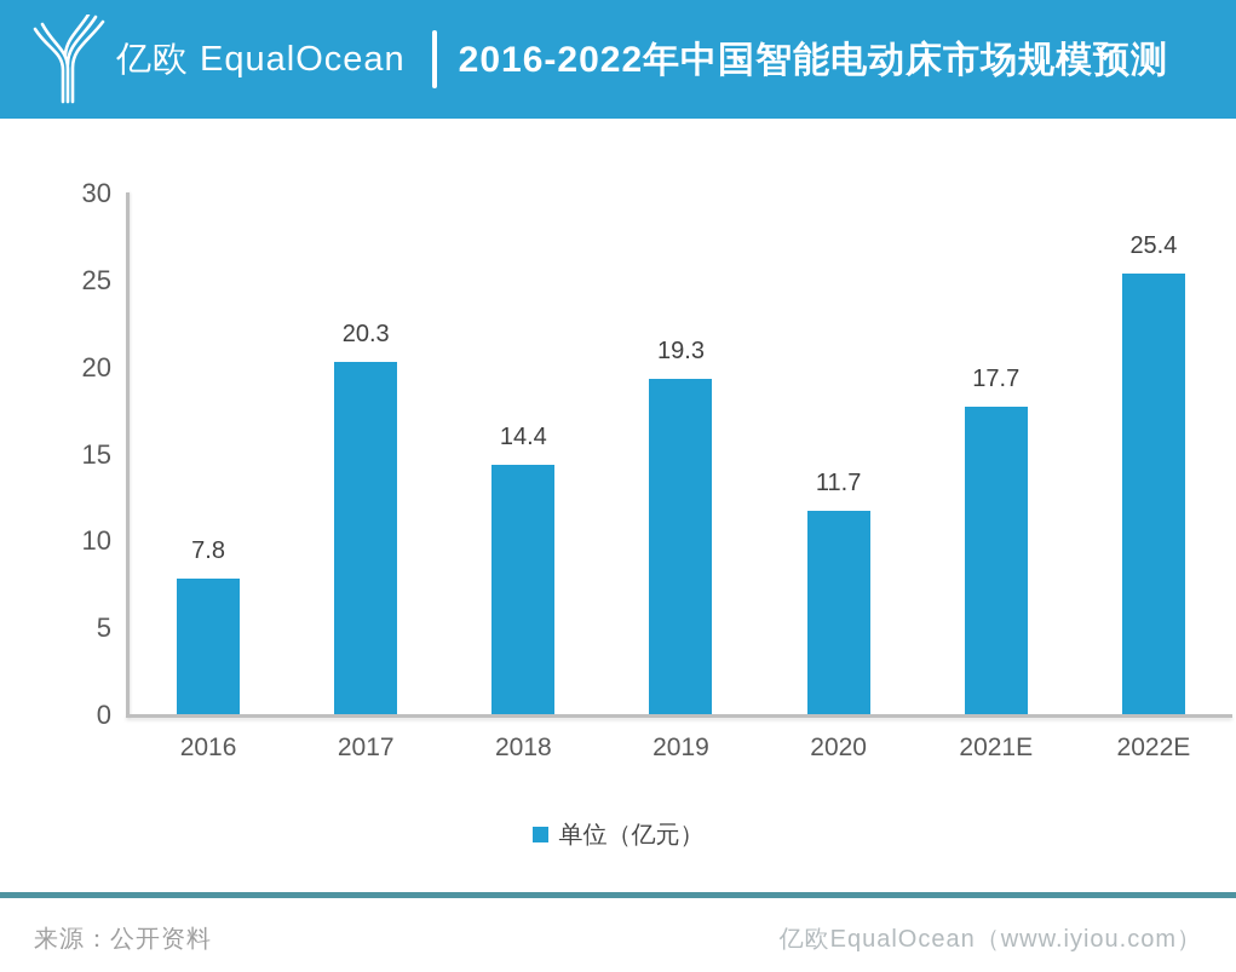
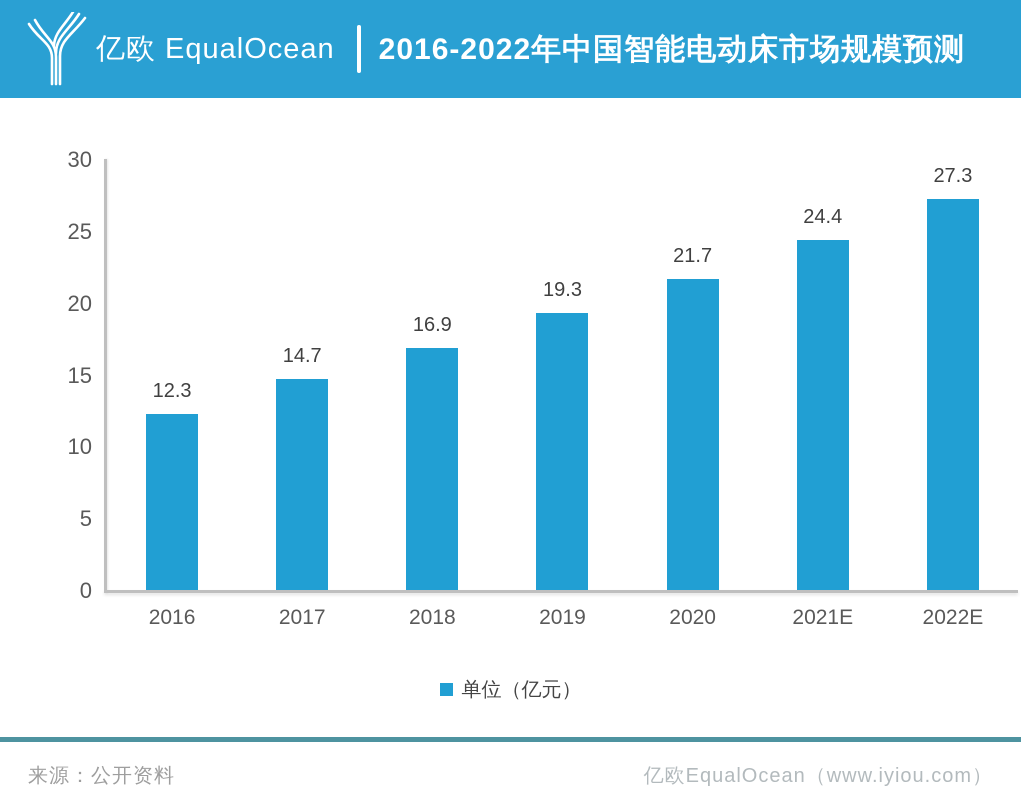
2016: 7.8 -> 12.3
2017: 20.3 -> 14.7
2018: 14.4 -> 16.9
2020: 11.7 -> 21.7
2021E: 17.7 -> 24.4
2022E: 25.4 -> 27.3
